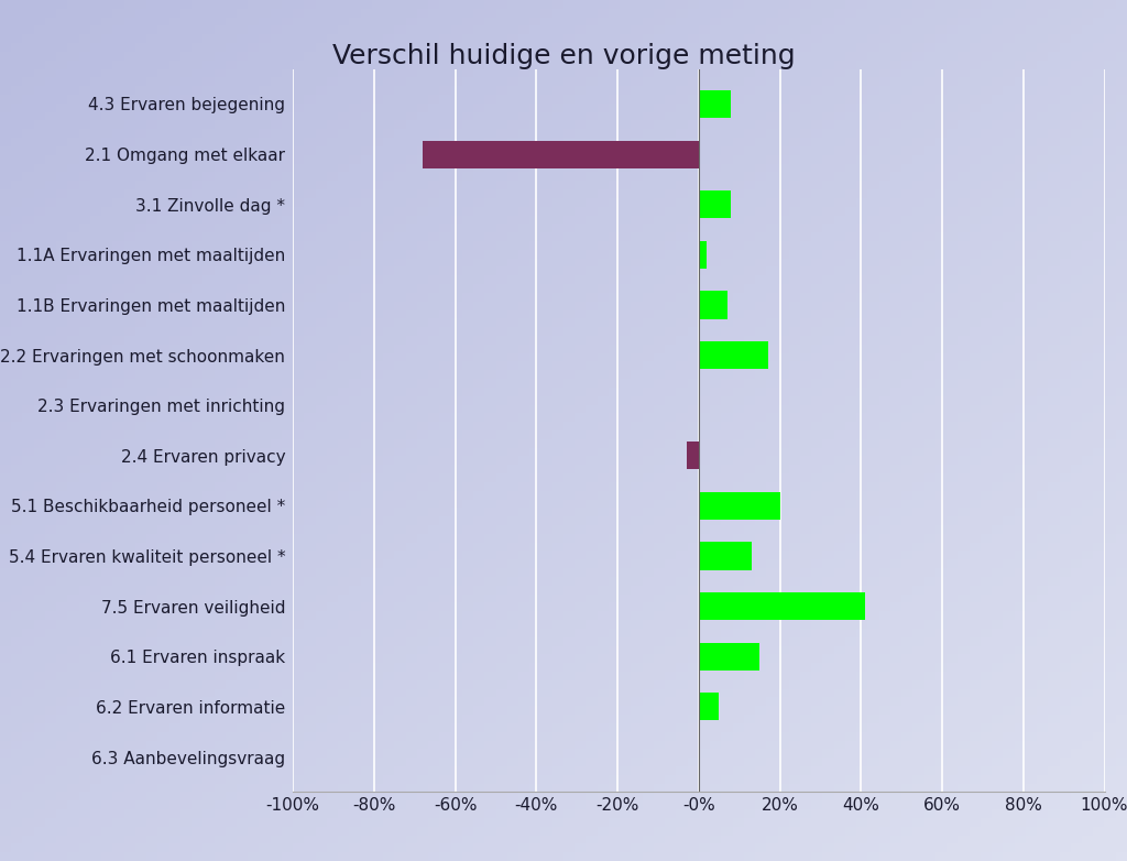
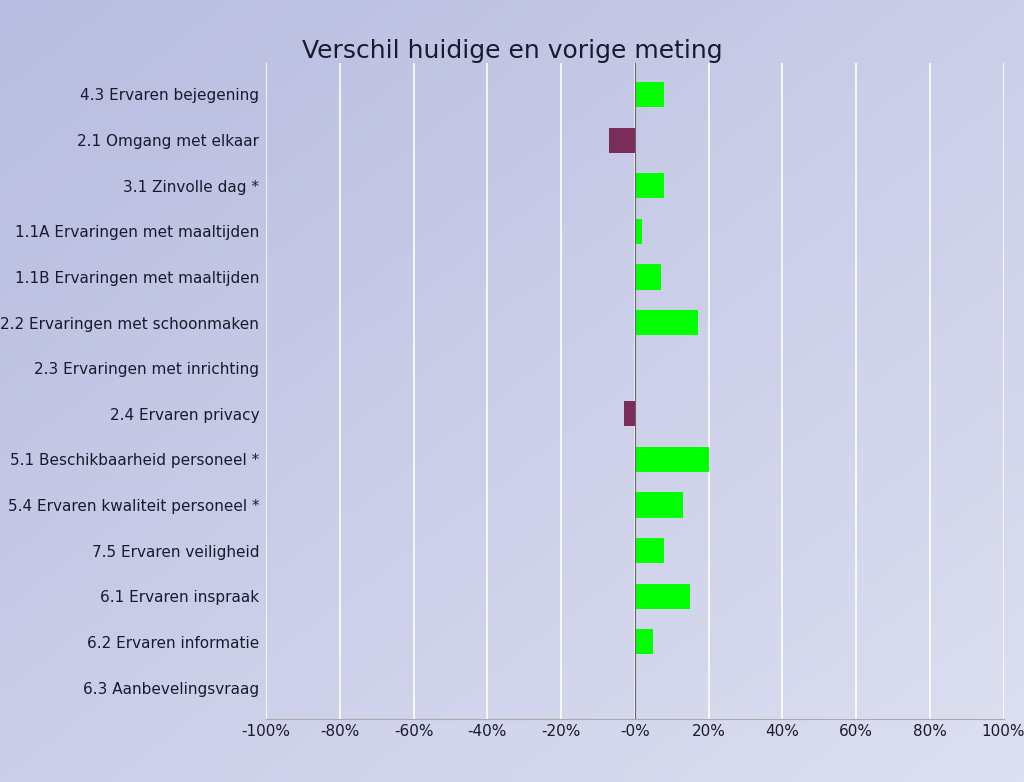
2.1 Omgang met elkaar: -68% -> -7%
7.5 Ervaren veiligheid: 41% -> 8%
